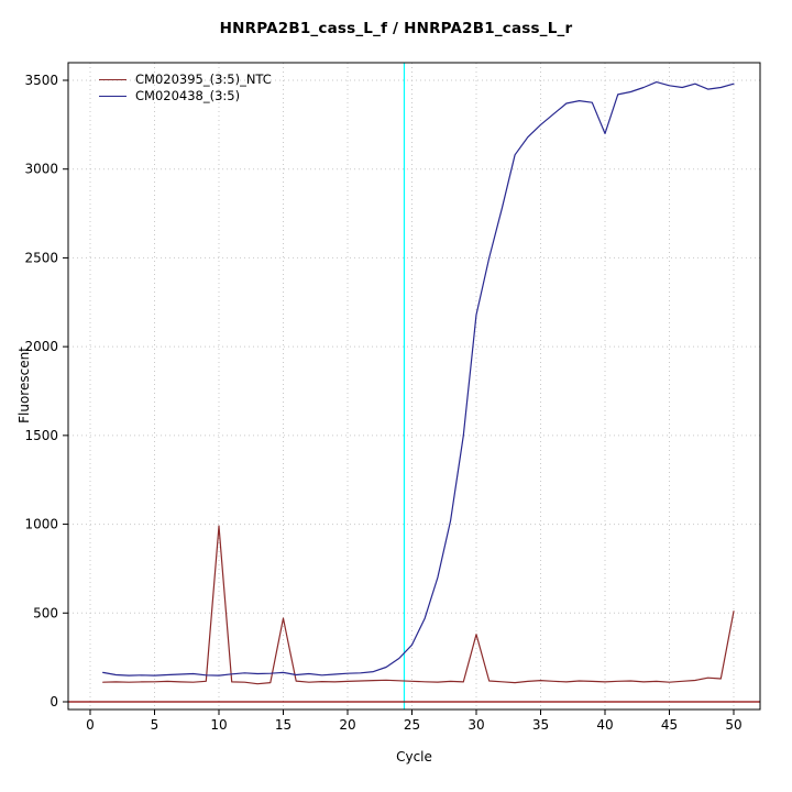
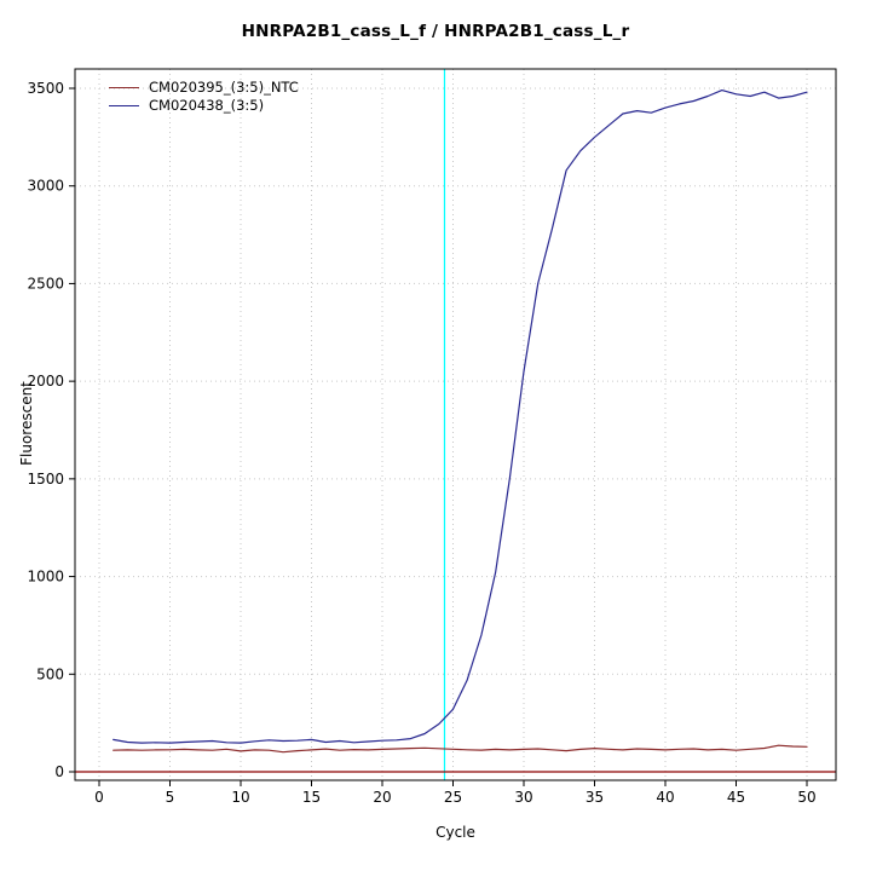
CM020395_(3:5)_NTC/10: 990 -> 110
CM020395_(3:5)_NTC/15: 470 -> 110
CM020395_(3:5)_NTC/30: 380 -> 120
CM020438_(3:5)/30: 2180 -> 2050
CM020438_(3:5)/40: 3200 -> 3400
CM020395_(3:5)_NTC/50: 510 -> 130
